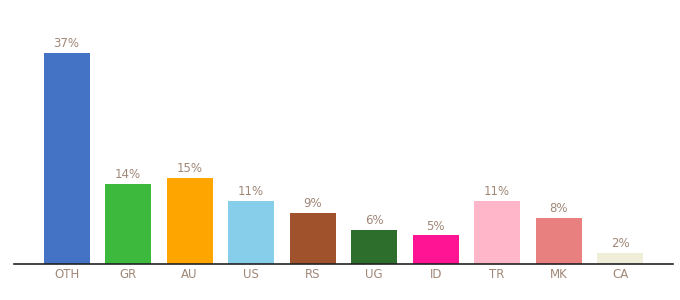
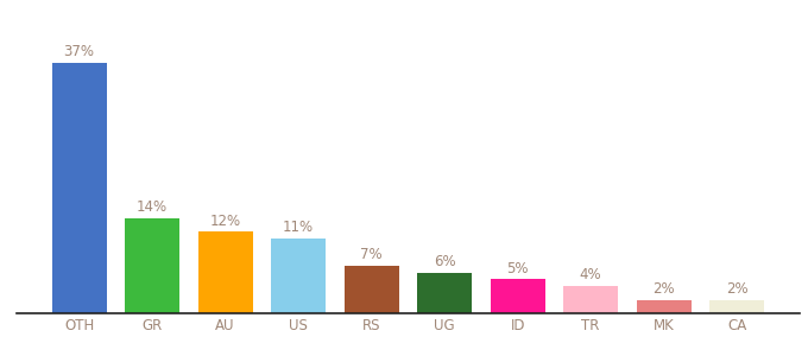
AU: 15% -> 12%
RS: 9% -> 7%
TR: 11% -> 4%
MK: 8% -> 2%
